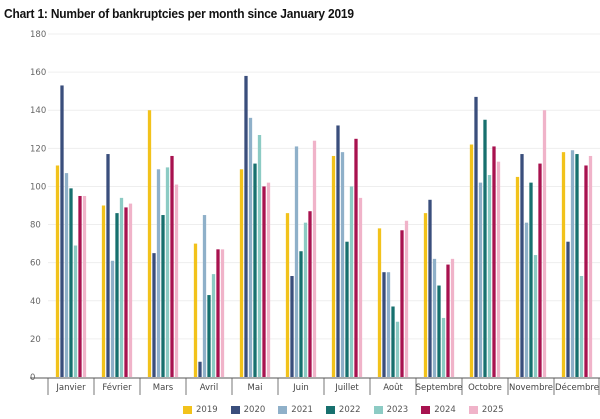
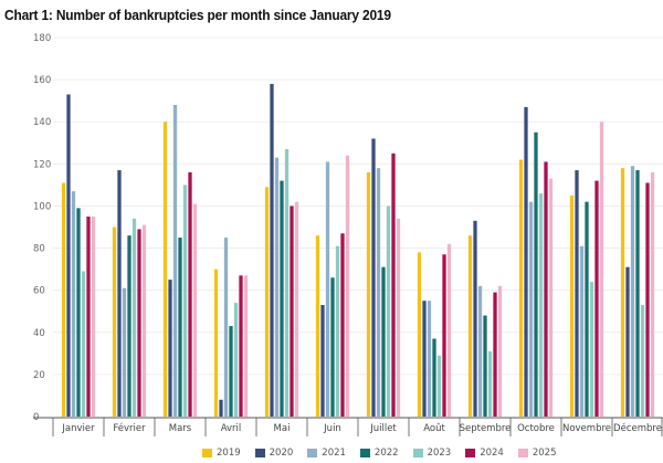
2021/Mars: 109 -> 148
2021/Mai: 136 -> 123
